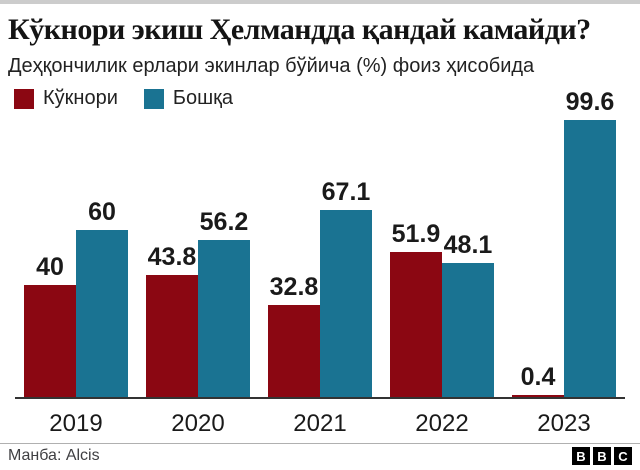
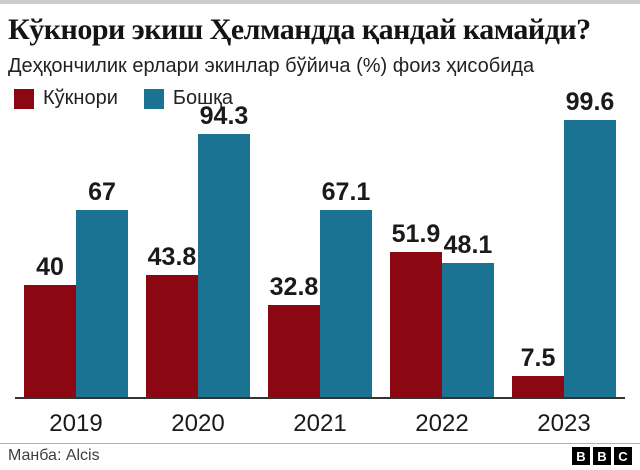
Бошқа/2019: 60 -> 67
Бошқа/2020: 56.2 -> 94.3
Кўкнори/2023: 0.4 -> 7.5
